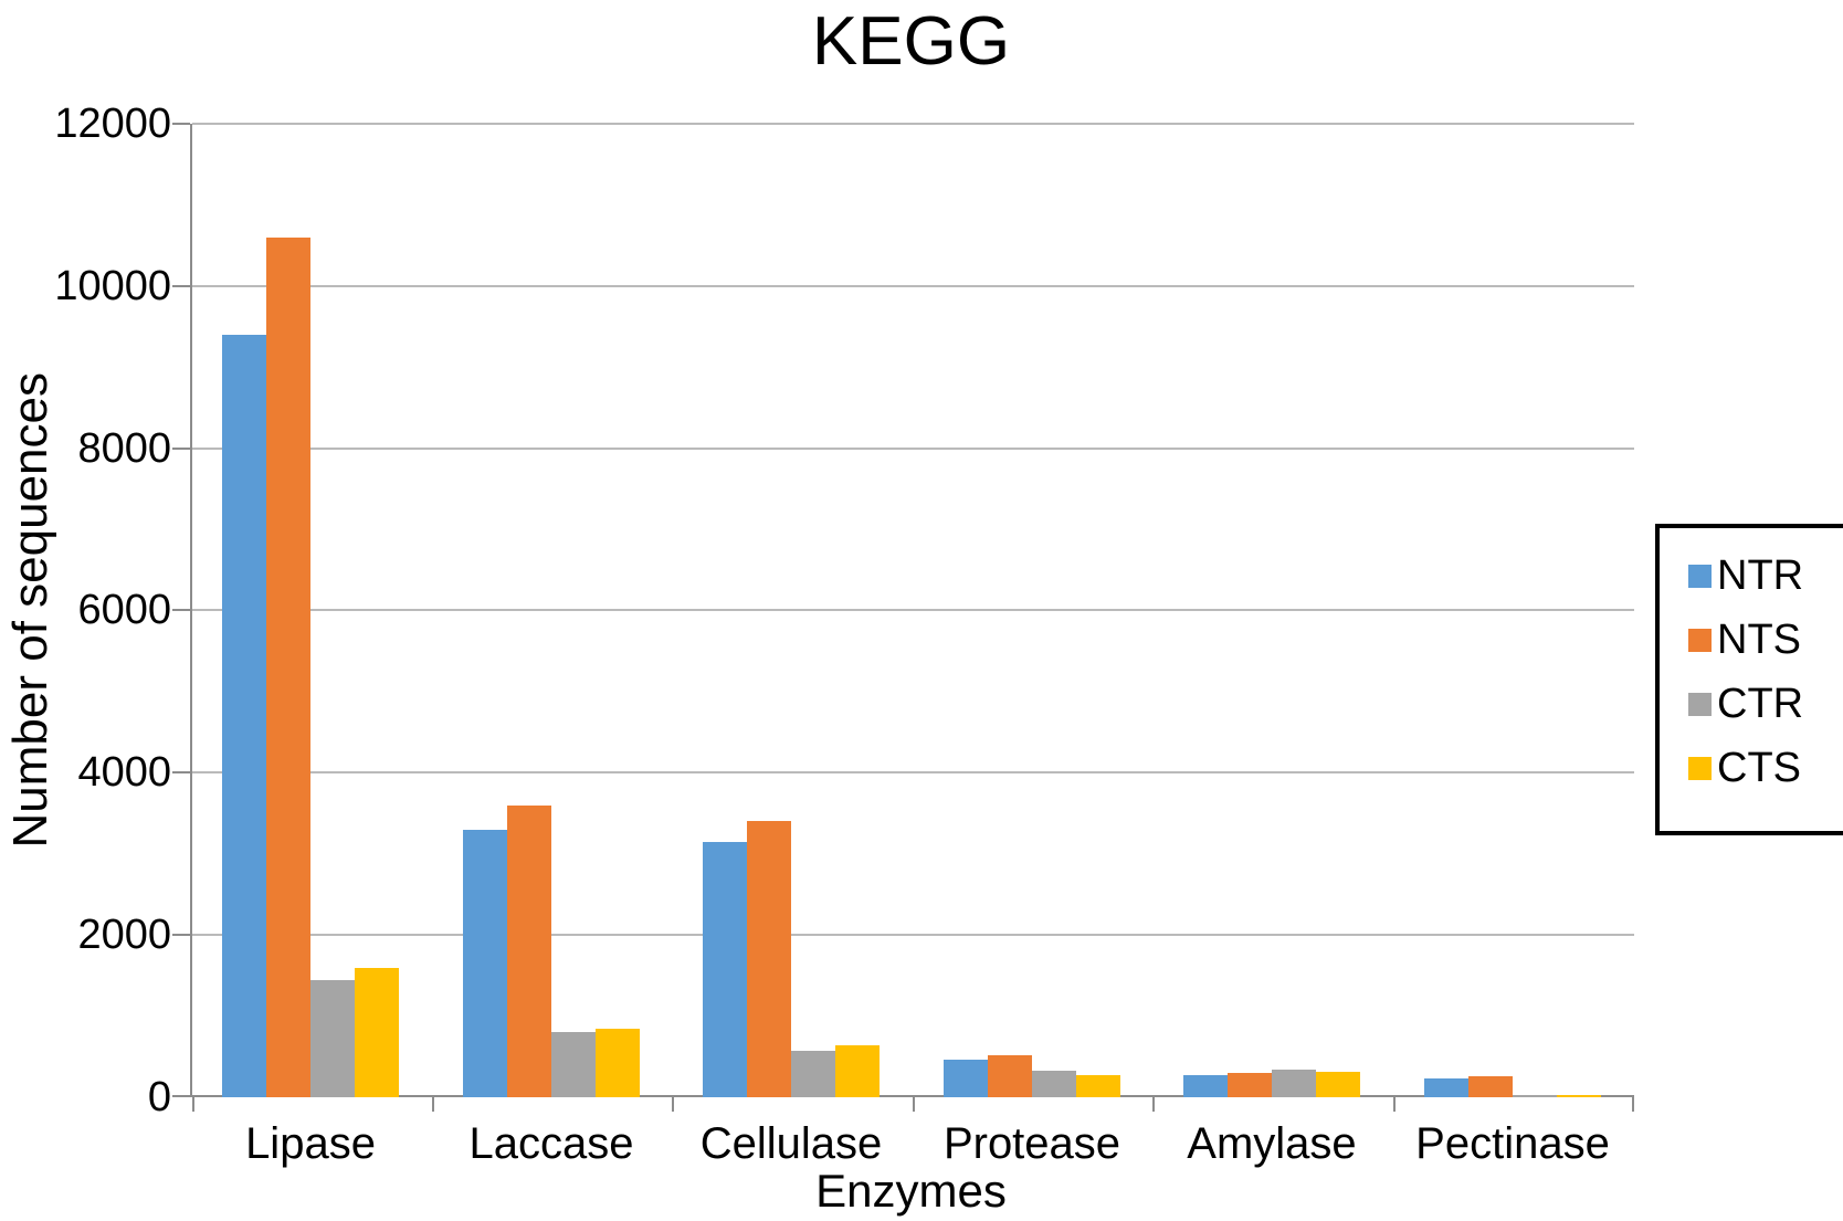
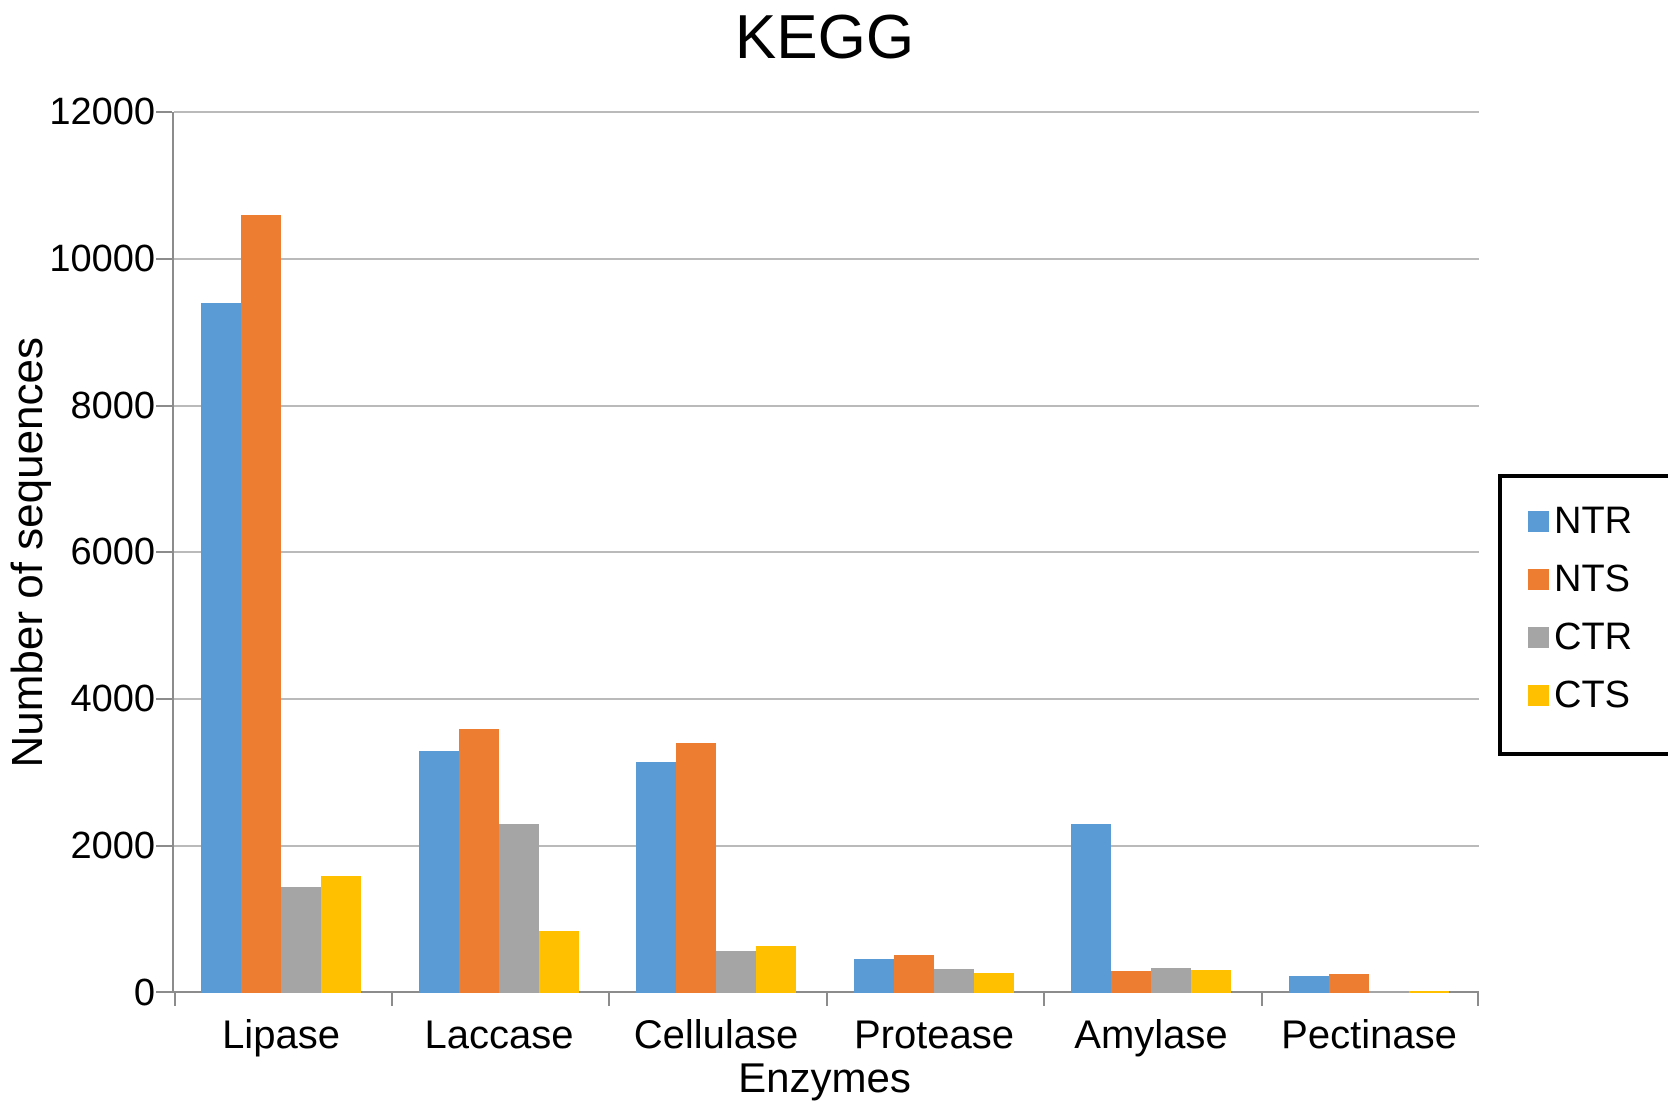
CTR/Laccase: 800 -> 2300
NTR/Amylase: 300 -> 2300
